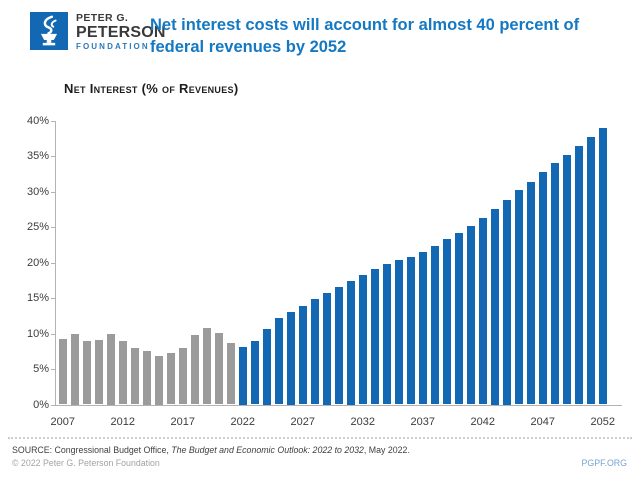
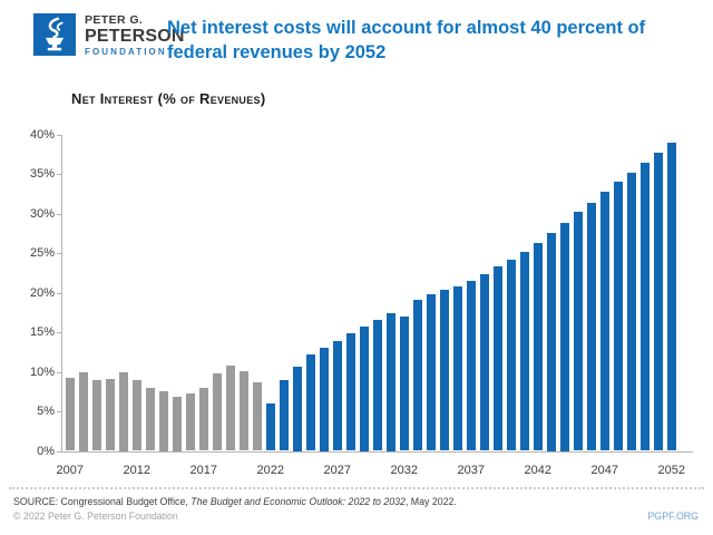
2022: 8% -> 6%
2032: 18% -> 17%
